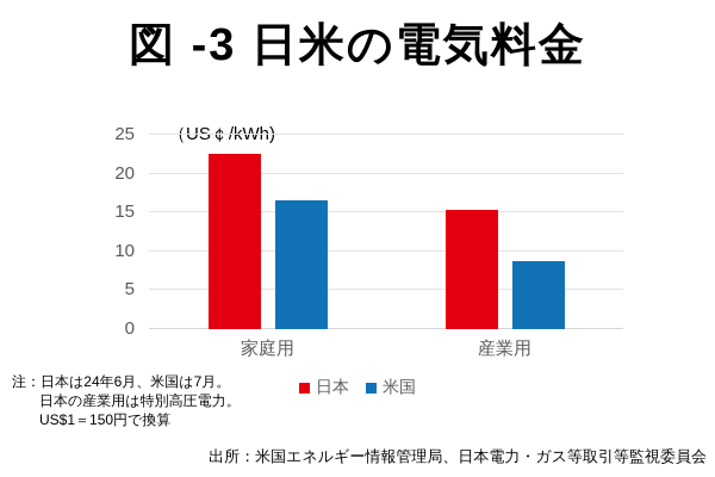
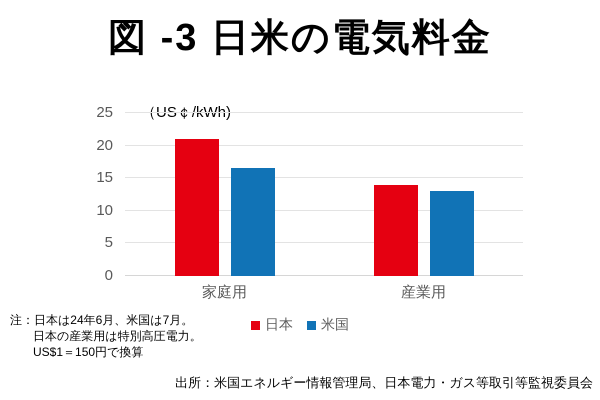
日本/家庭用: 23 -> 21
日本/産業用: 15 -> 14
米国/産業用: 9 -> 13
